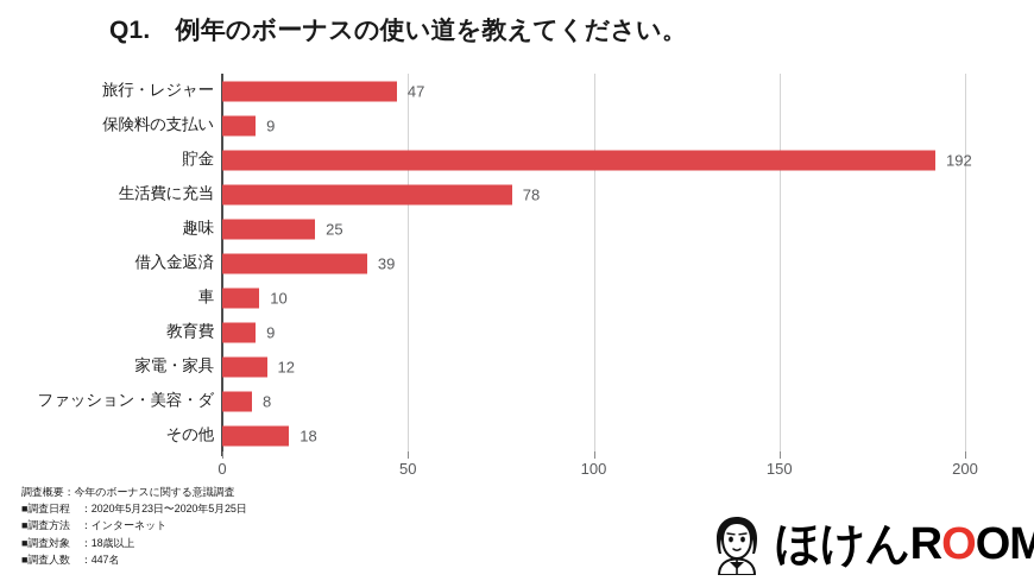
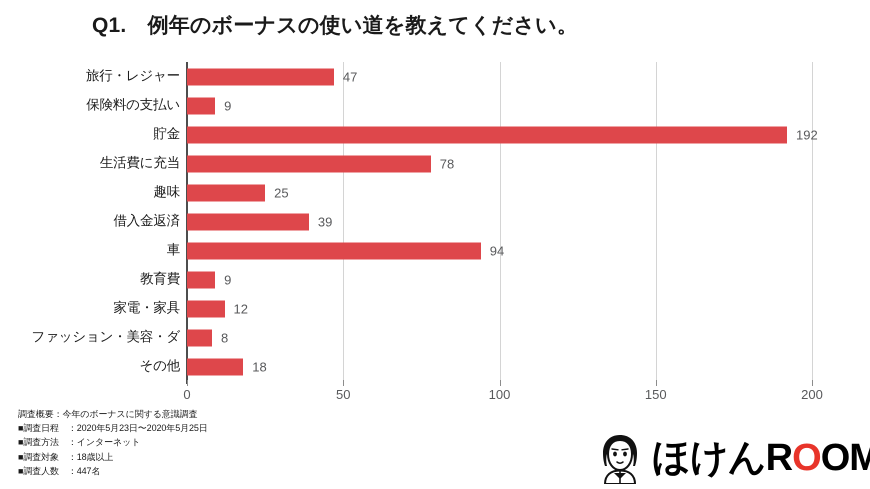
車: 10 -> 94
